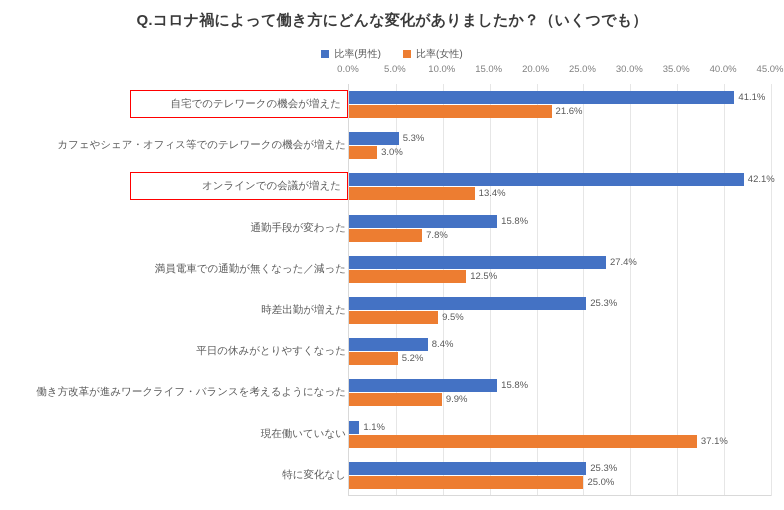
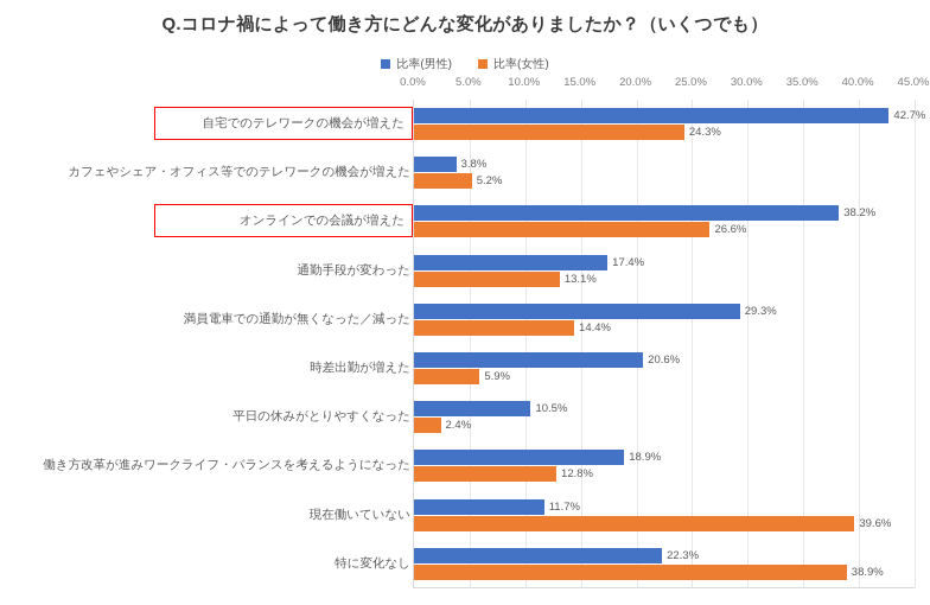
比率(男性)/自宅でのテレワークの機会が増えた: 41.1% -> 42.7%
比率(女性)/自宅でのテレワークの機会が増えた: 21.6% -> 24.3%
比率(男性)/カフェやシェア・オフィス等でのテレワークの機会が増えた: 5.3% -> 3.8%
比率(女性)/カフェやシェア・オフィス等でのテレワークの機会が増えた: 3.0% -> 5.2%
比率(男性)/オンラインでの会議が増えた: 42.1% -> 38.2%
比率(女性)/オンラインでの会議が増えた: 13.4% -> 26.6%
比率(男性)/通勤手段が変わった: 15.8% -> 17.4%
比率(女性)/通勤手段が変わった: 7.8% -> 13.1%
比率(男性)/満員電車での通勤が無くなった／減った: 27.4% -> 29.3%
比率(女性)/満員電車での通勤が無くなった／減った: 12.5% -> 14.4%
比率(男性)/時差出勤が増えた: 25.3% -> 20.6%
比率(女性)/時差出勤が増えた: 9.5% -> 5.9%
比率(男性)/平日の休みがとりやすくなった: 8.4% -> 10.5%
比率(女性)/平日の休みがとりやすくなった: 5.2% -> 2.4%
比率(男性)/働き方改革が進みワークライフ・バランスを考えるようになった: 15.8% -> 18.9%
比率(女性)/働き方改革が進みワークライフ・バランスを考えるようになった: 9.9% -> 12.8%
比率(男性)/現在働いていない: 1.1% -> 11.7%
比率(女性)/現在働いていない: 37.1% -> 39.6%
比率(男性)/特に変化なし: 25.3% -> 22.3%
比率(女性)/特に変化なし: 25.0% -> 38.9%
